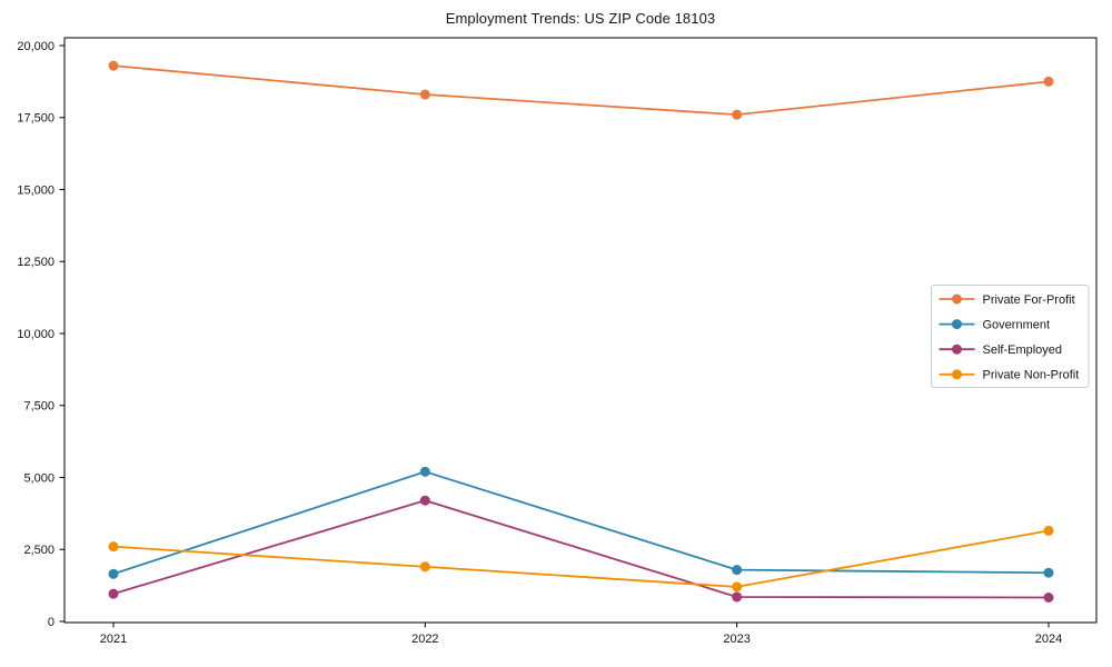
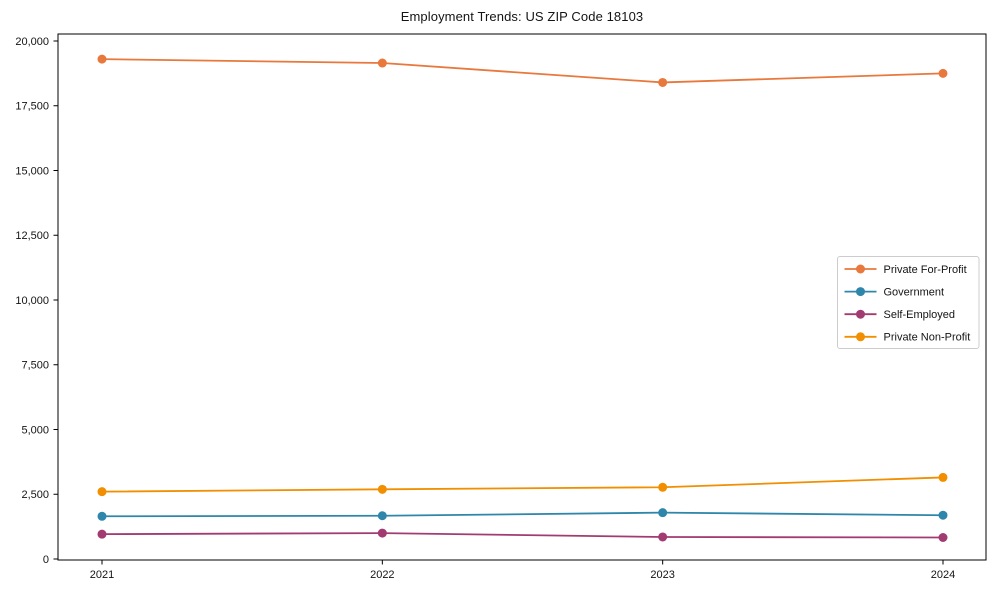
Private For-Profit/2022: 18300 -> 19200
Government/2022: 5200 -> 1700
Self-Employed/2022: 4200 -> 1000
Private Non-Profit/2022: 1900 -> 2700
Private For-Profit/2023: 17600 -> 18400
Private Non-Profit/2023: 1200 -> 2800
